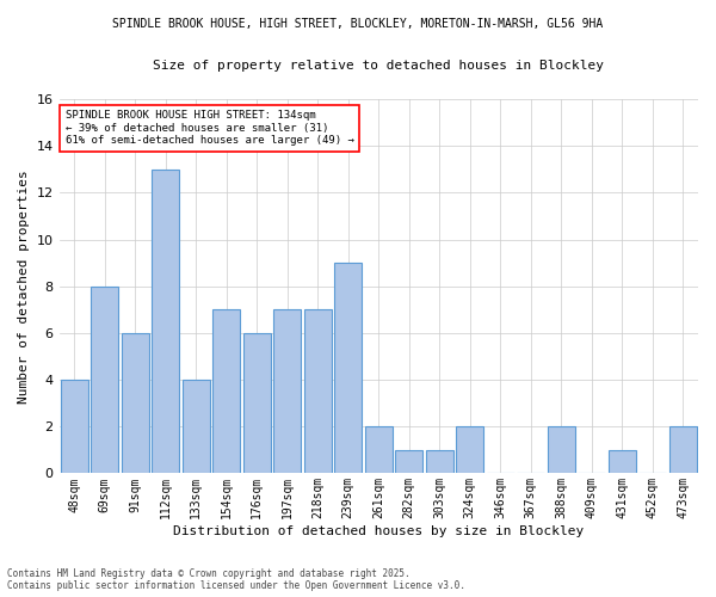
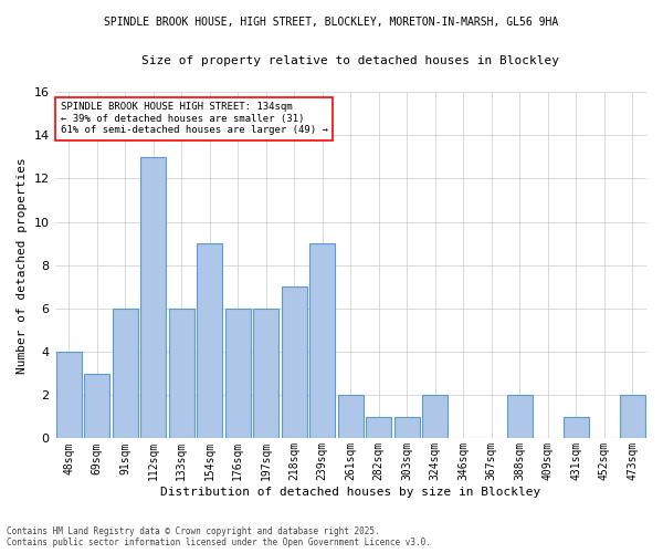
69sqm: 8 -> 3
133sqm: 4 -> 6
154sqm: 7 -> 9
197sqm: 7 -> 6
